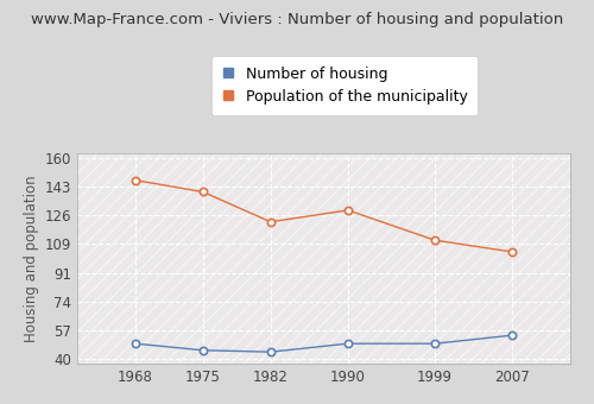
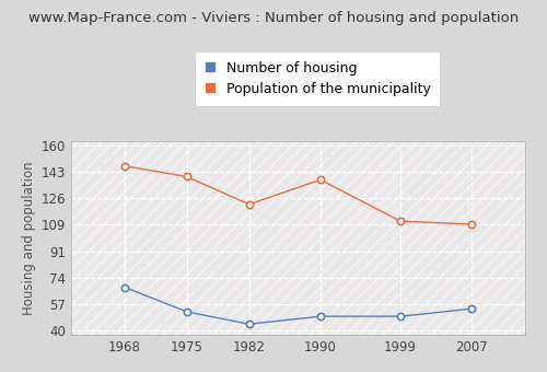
Number of housing/1968: 49 -> 68
Number of housing/1975: 45 -> 52
Population of the municipality/1990: 129 -> 138
Population of the municipality/2007: 104 -> 109
